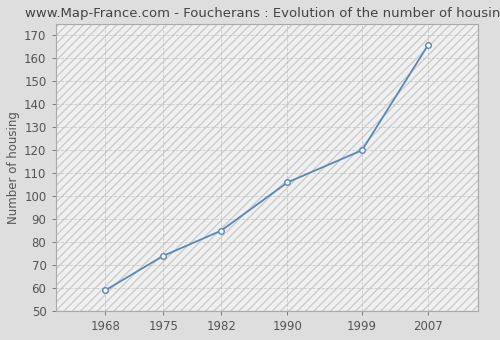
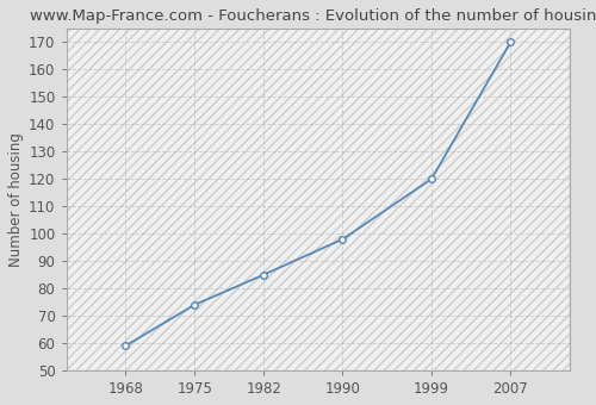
1990: 106 -> 98
2007: 166 -> 170
